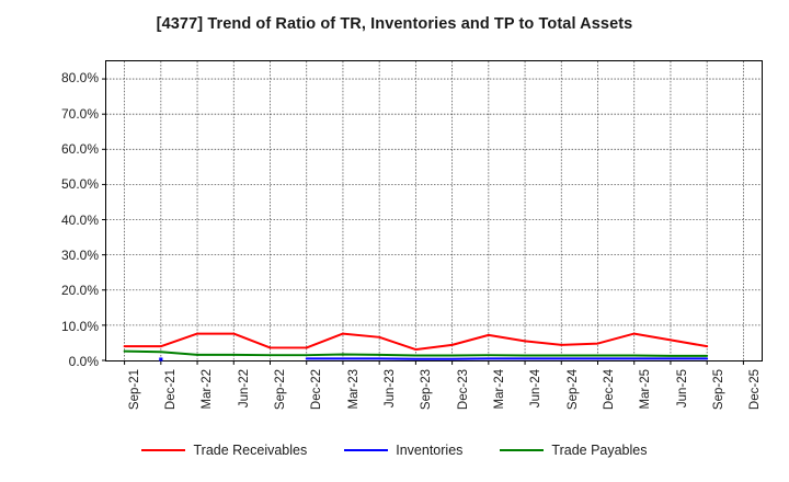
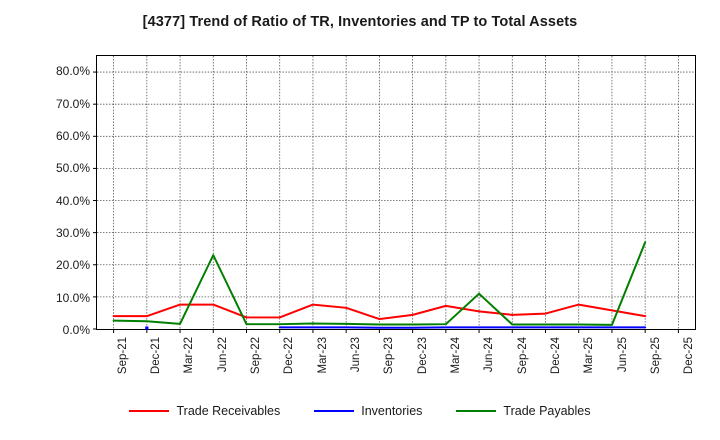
Trade Payables/Jun-22: 2% -> 23%
Trade Payables/Jun-24: 1% -> 11%
Trade Payables/Sep-25: 1% -> 27%
